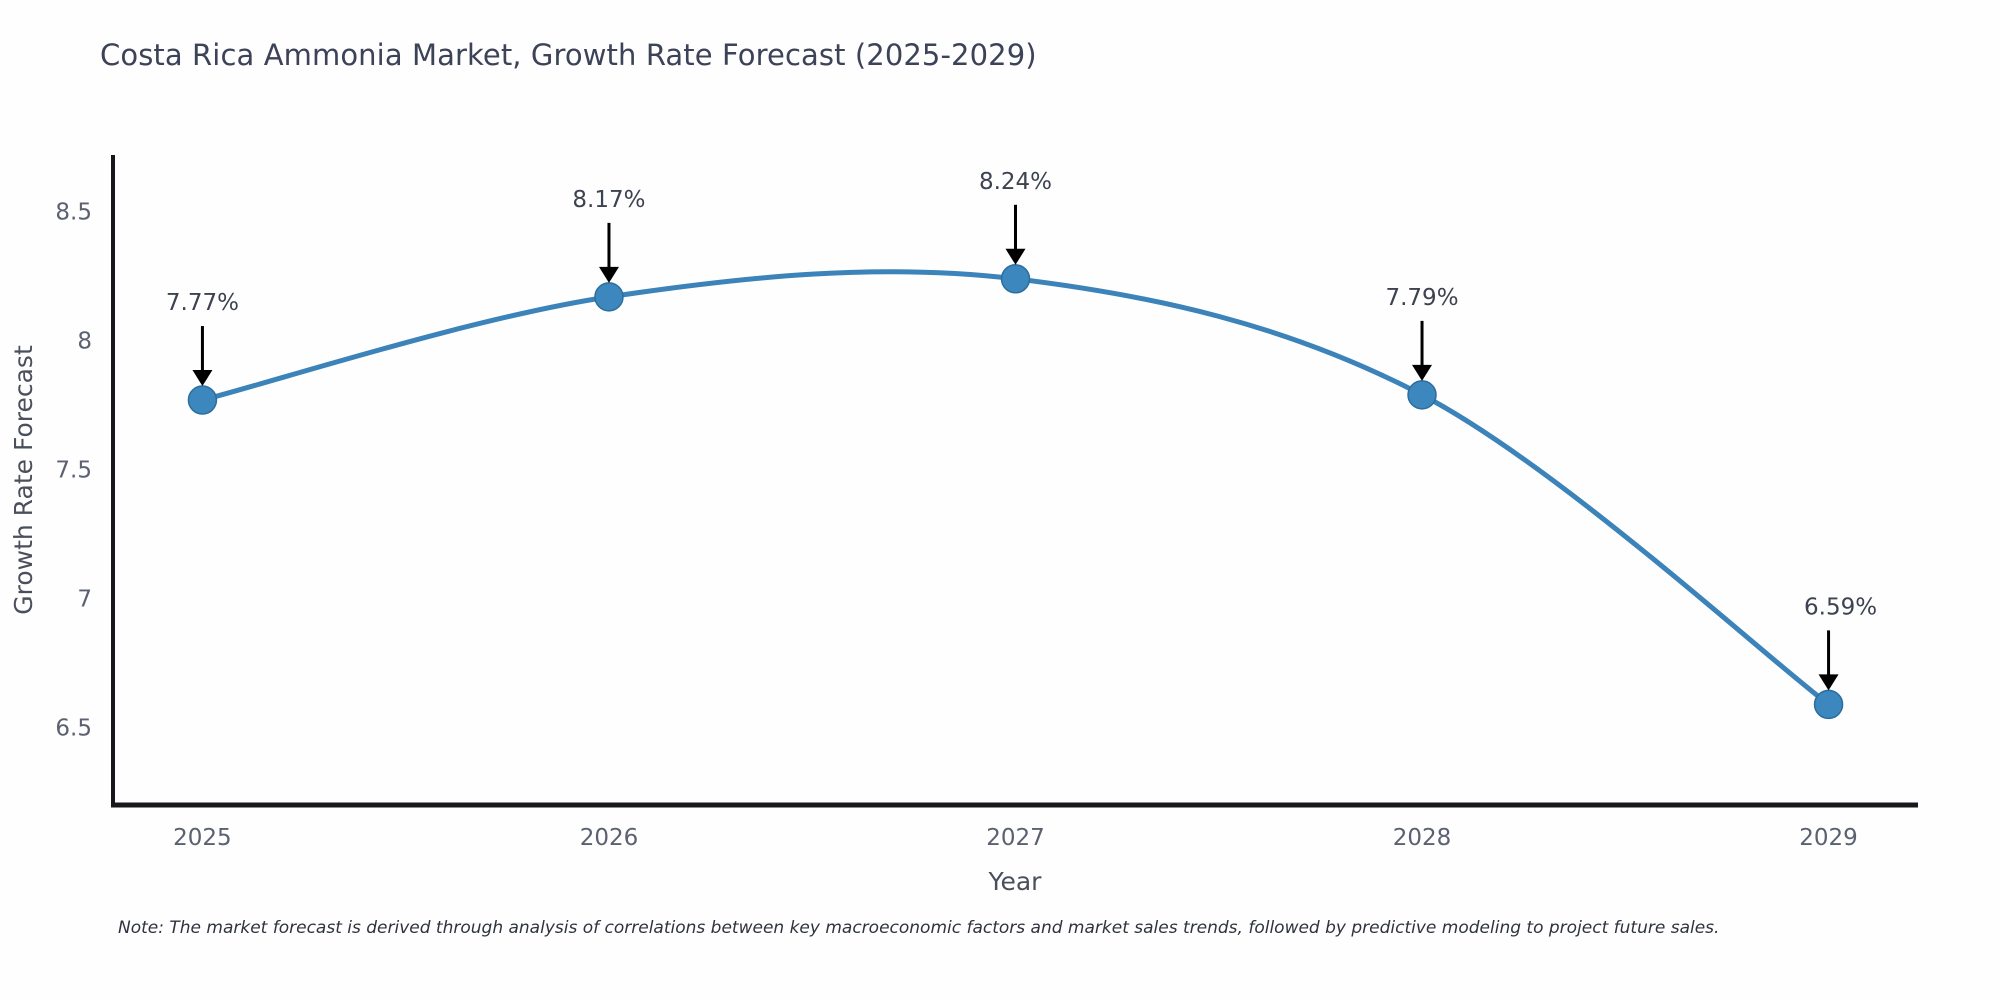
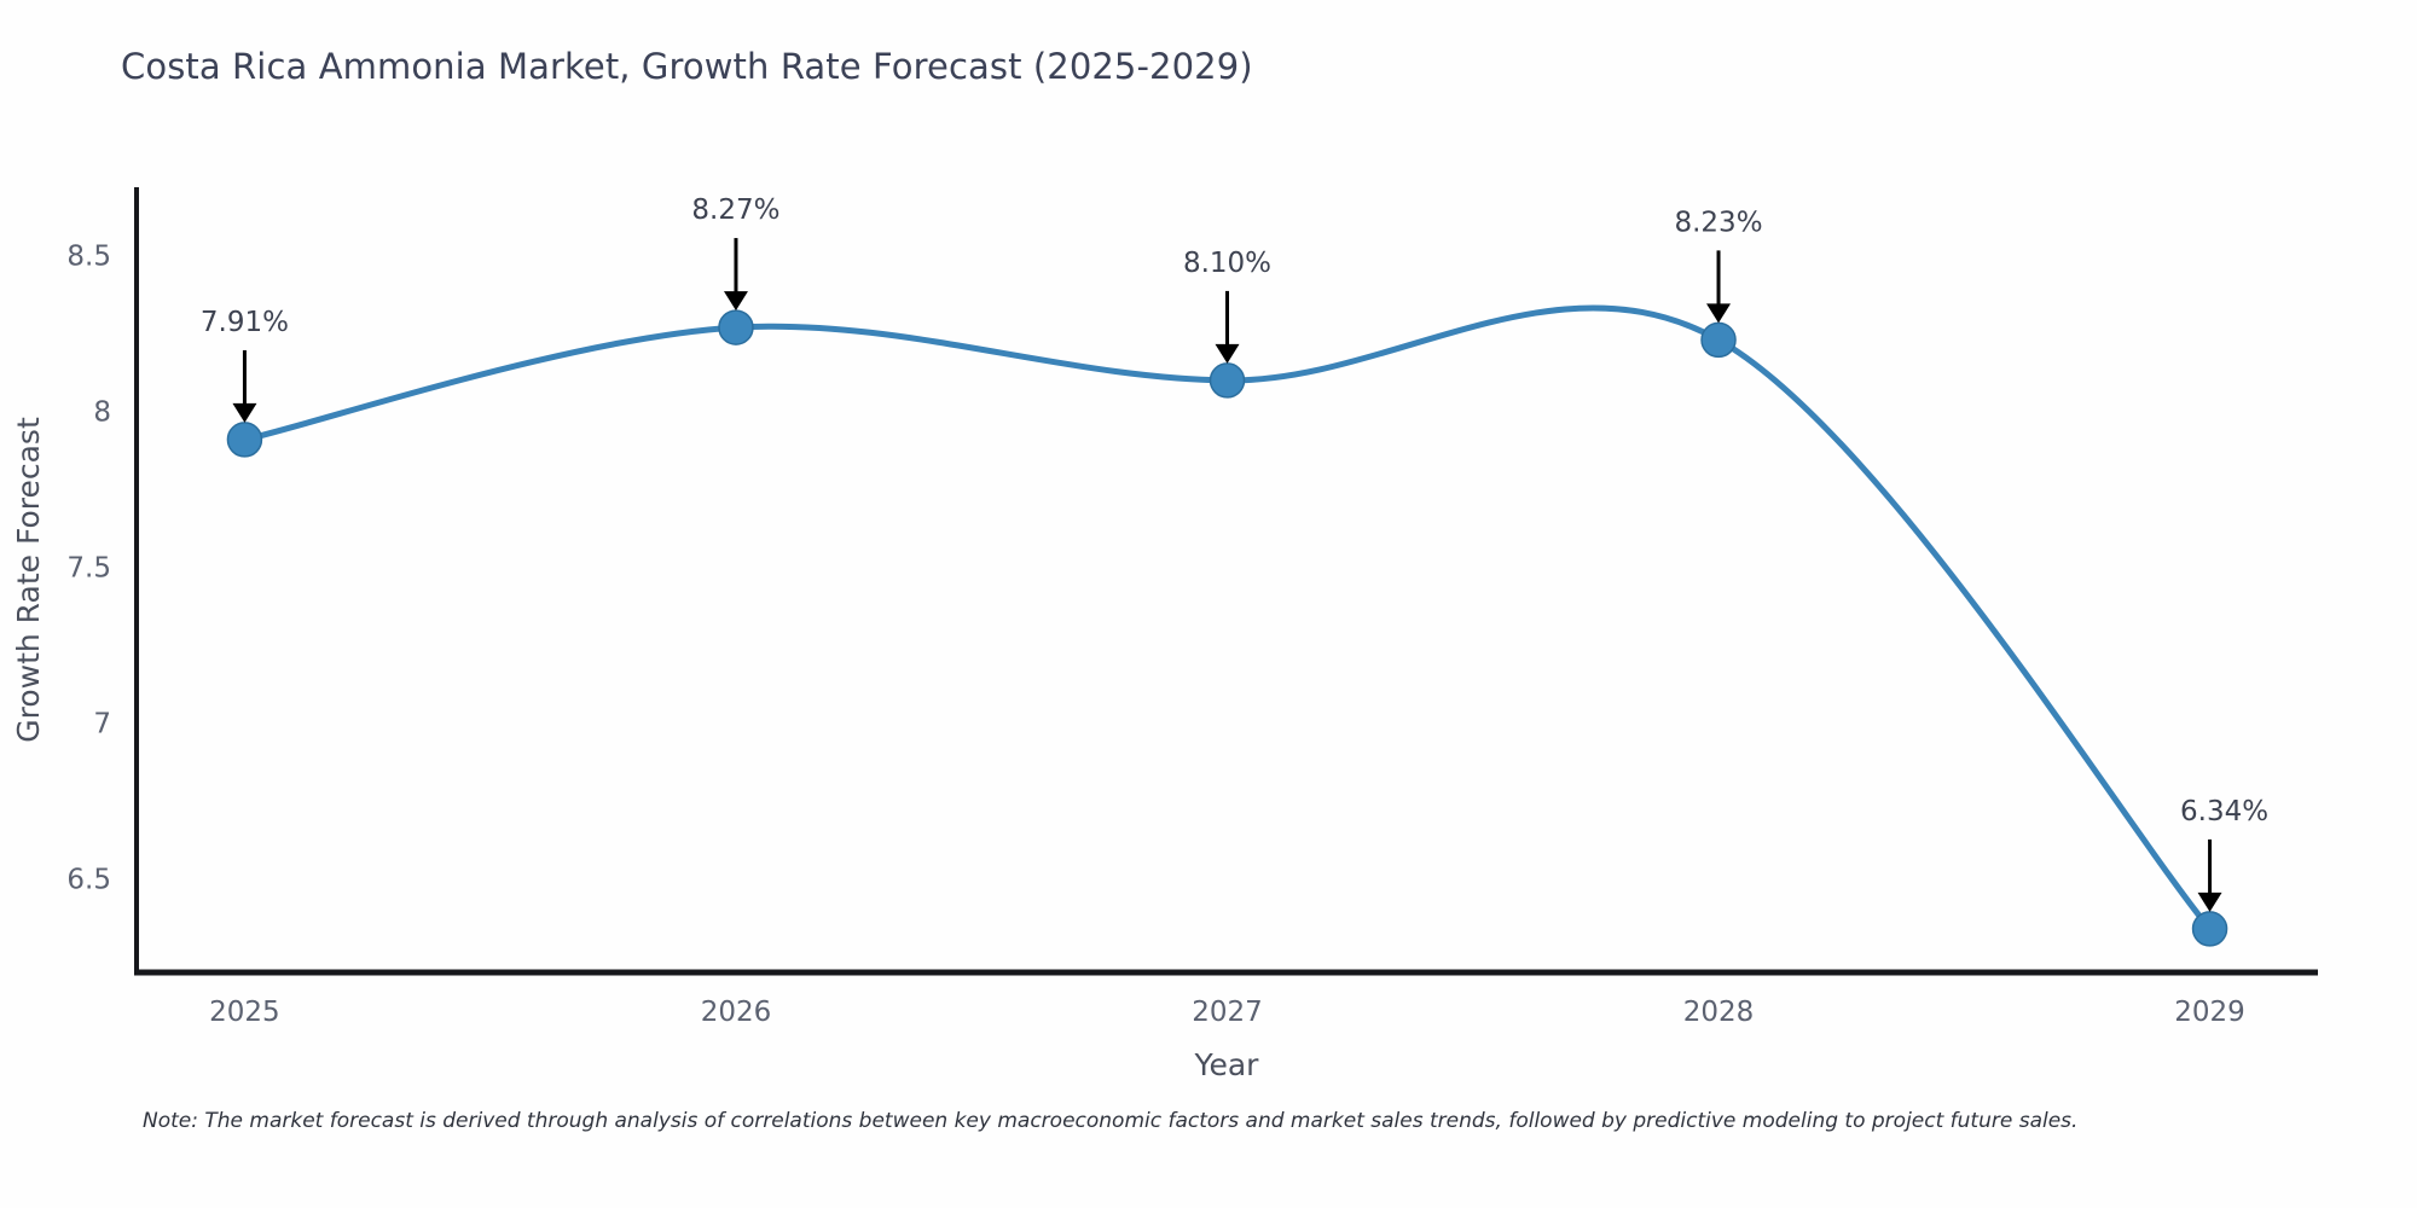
2025: 7.77% -> 7.91%
2026: 8.17% -> 8.27%
2027: 8.24% -> 8.10%
2028: 7.79% -> 8.23%
2029: 6.59% -> 6.34%
